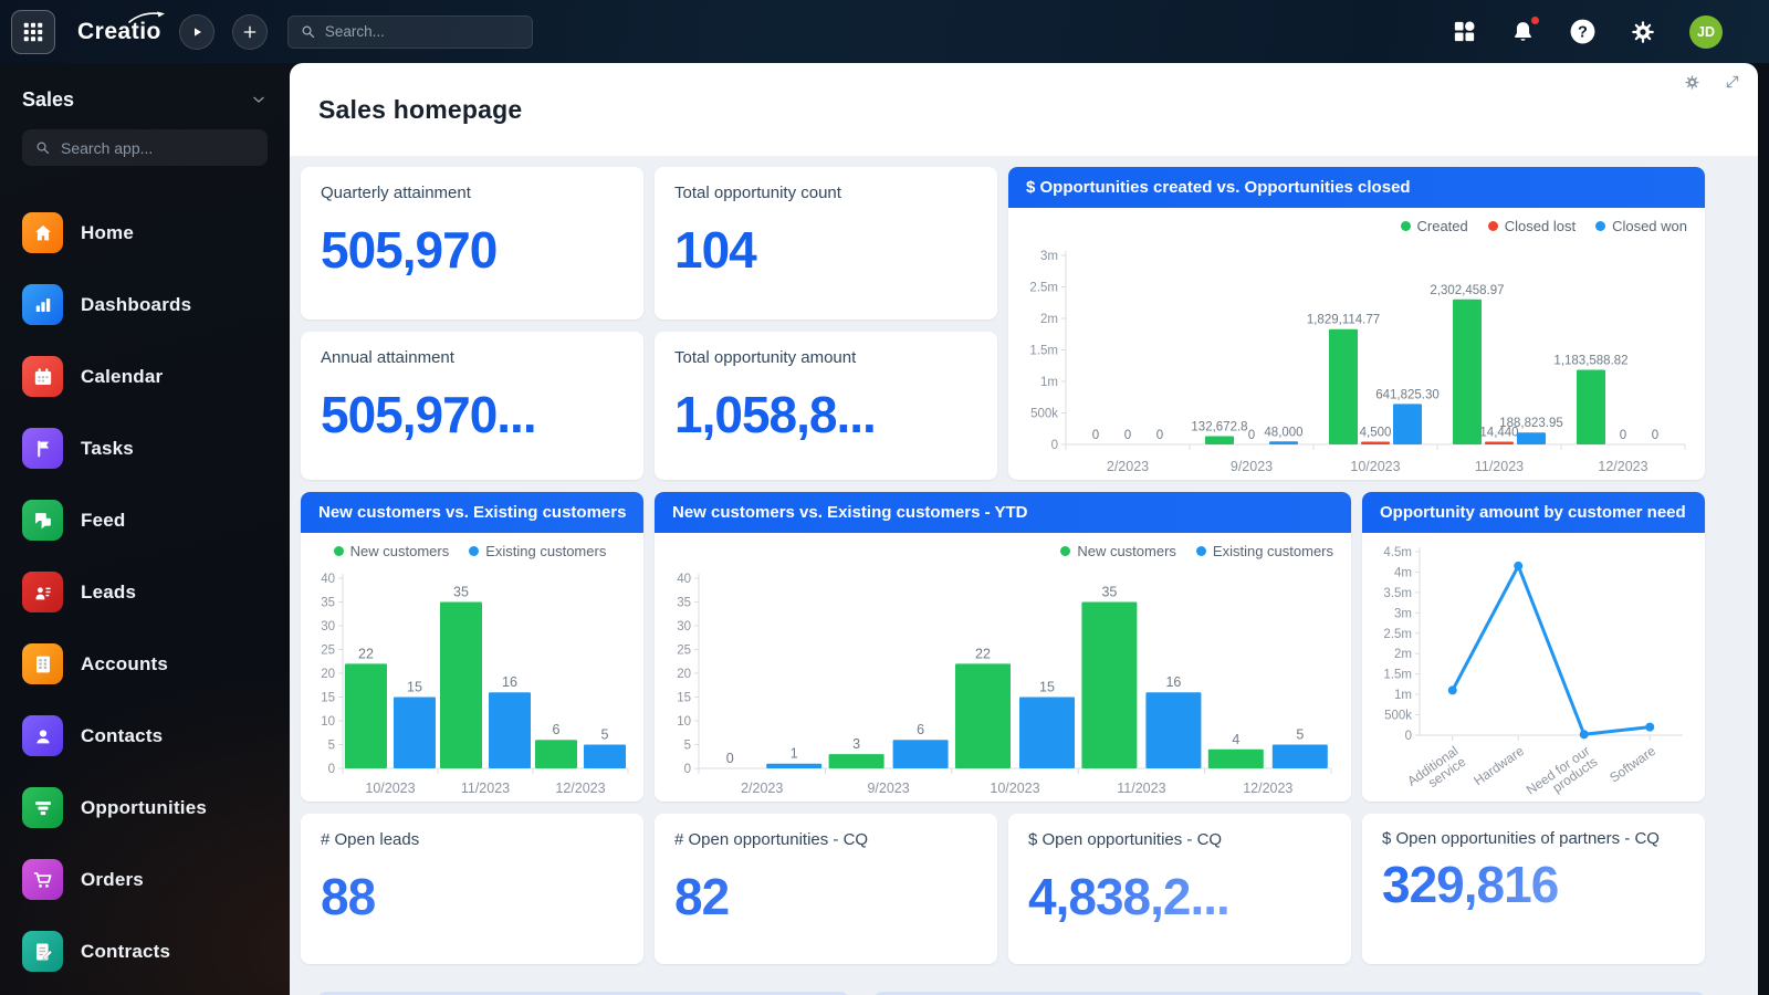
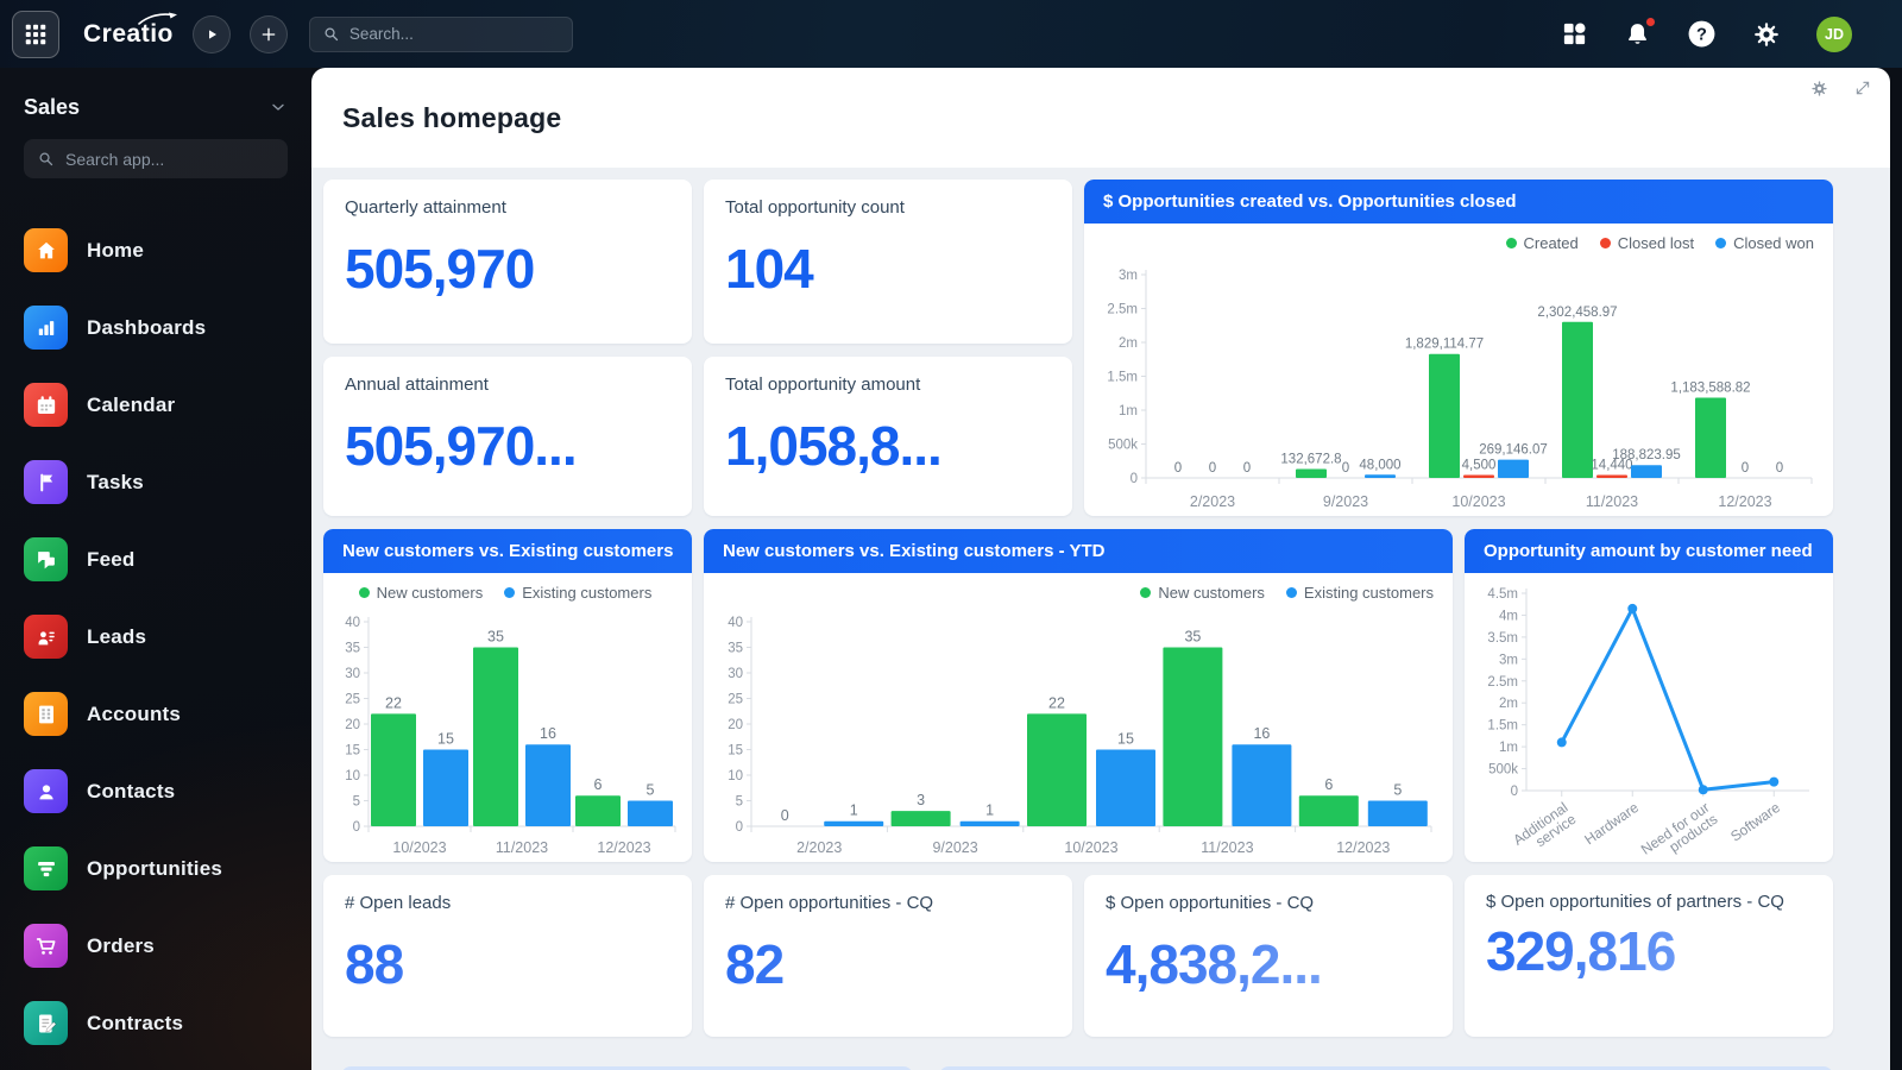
$ Opportunities created vs. Opportunities closed/Closed won/10/2023: 641,825.30 -> 269,146.07
New customers vs. Existing customers - YTD/Existing customers/9/2023: 6 -> 1
New customers vs. Existing customers - YTD/New customers/12/2023: 4 -> 6
